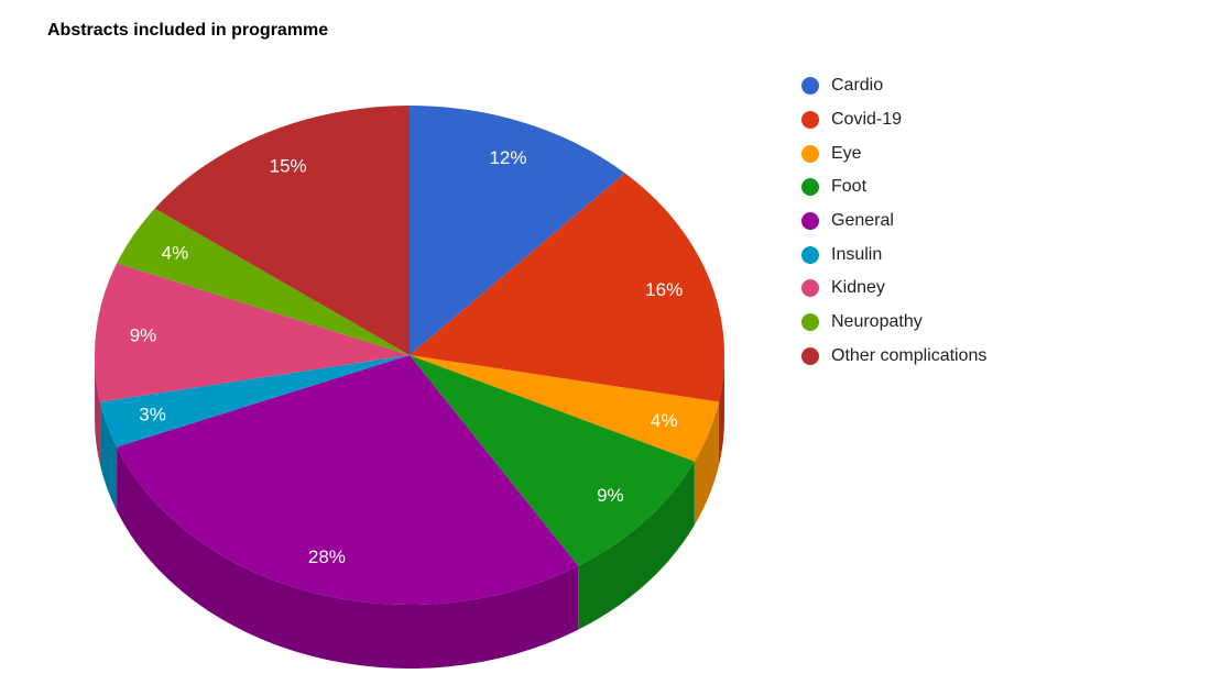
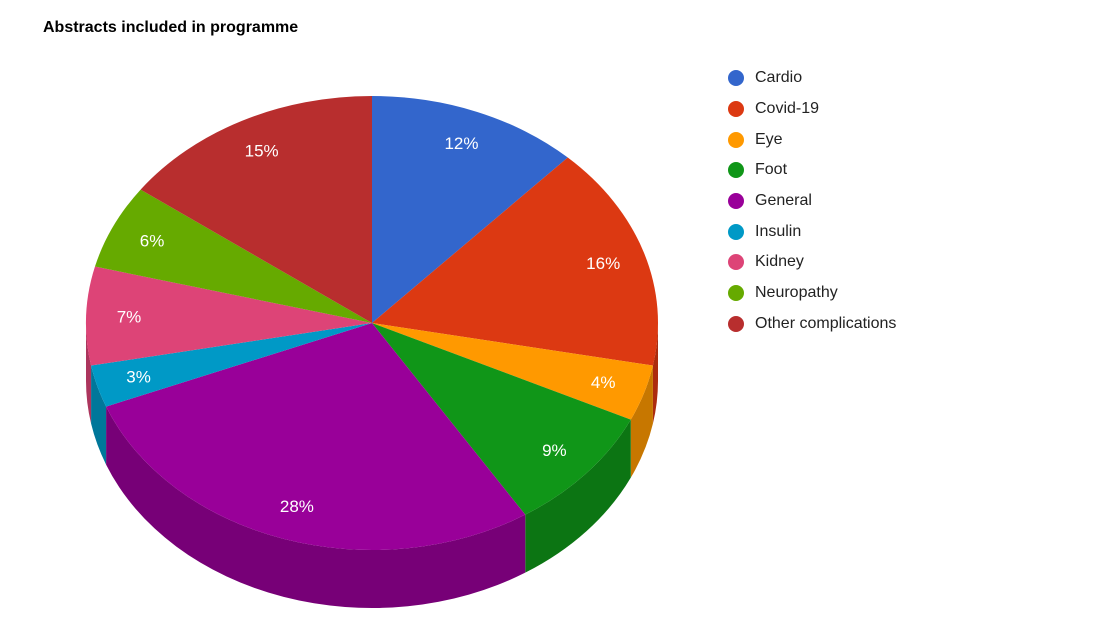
Kidney: 9% -> 7%
Neuropathy: 4% -> 6%
